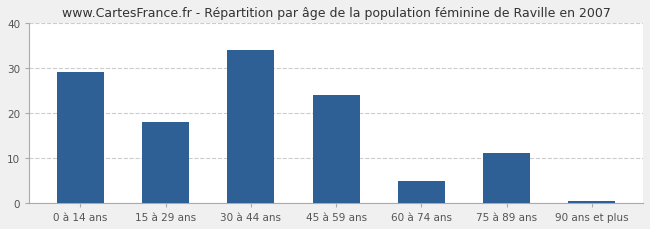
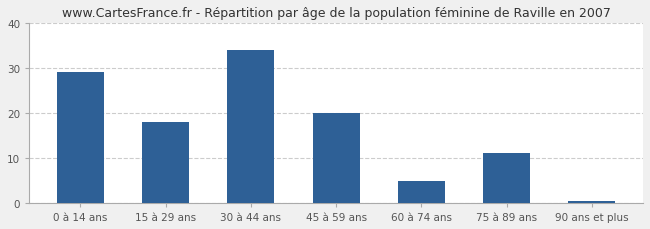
45 à 59 ans: 24.0 -> 20.0
